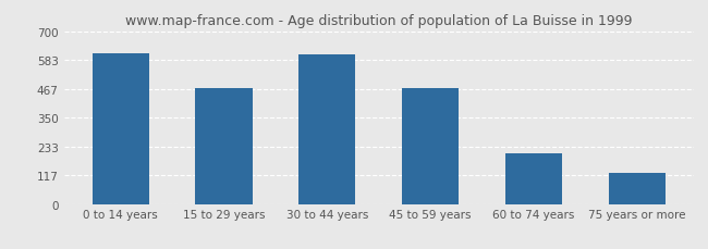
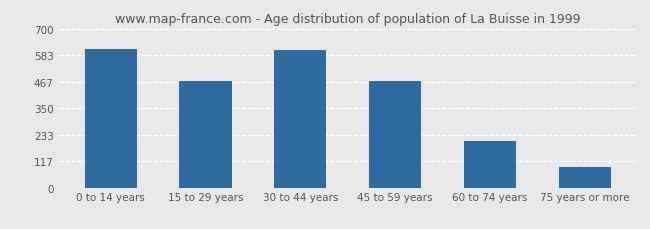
75 years or more: 125 -> 90
